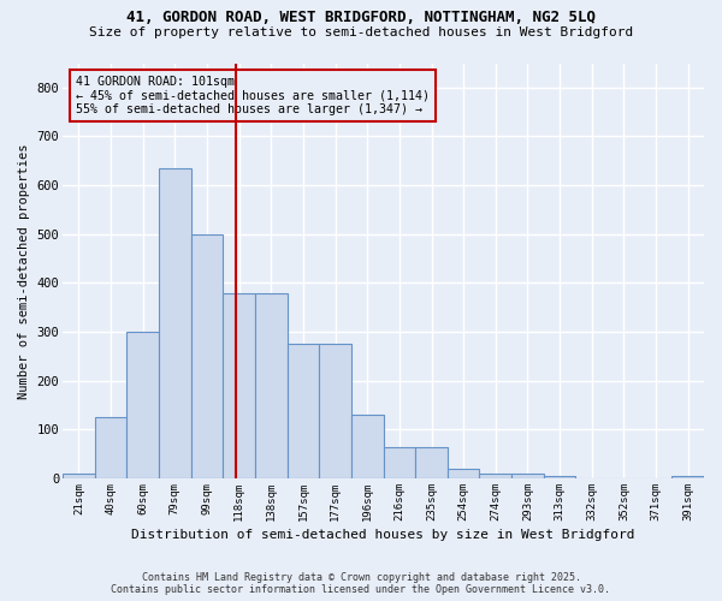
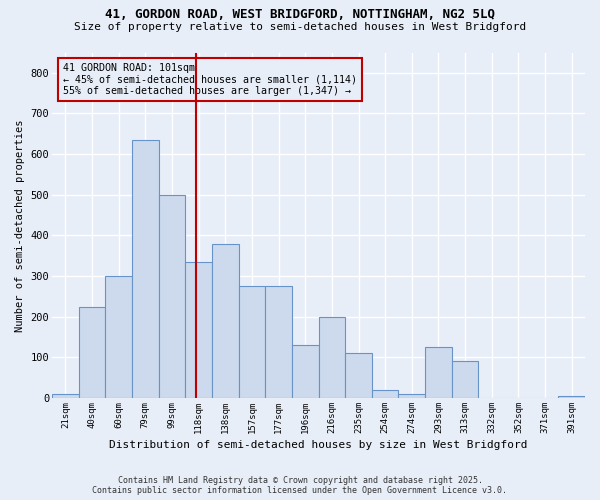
40sqm: 125 -> 225
118sqm: 380 -> 335
216sqm: 65 -> 200
235sqm: 65 -> 110
293sqm: 10 -> 125
313sqm: 5 -> 90
